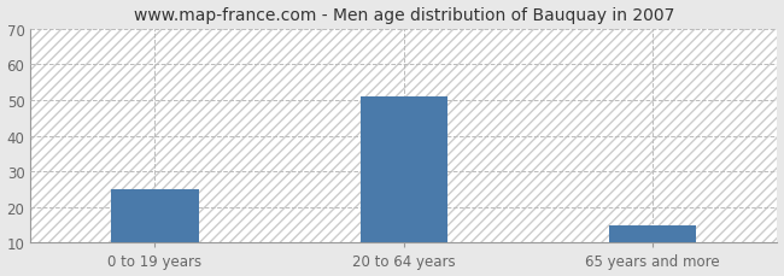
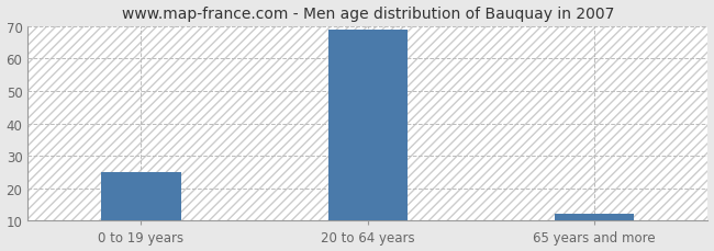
20 to 64 years: 51 -> 69
65 years and more: 15 -> 12
